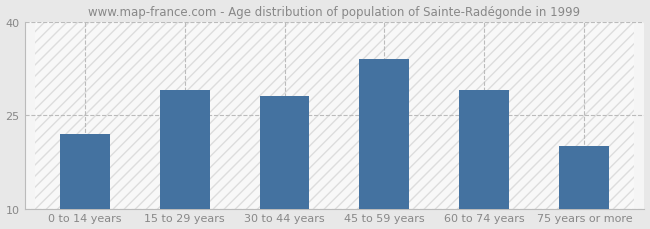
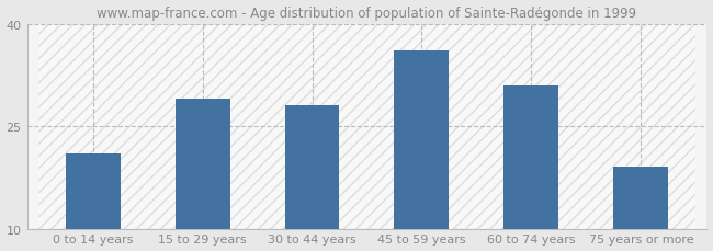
0 to 14 years: 22 -> 21
45 to 59 years: 34 -> 36
60 to 74 years: 29 -> 31
75 years or more: 20 -> 19
